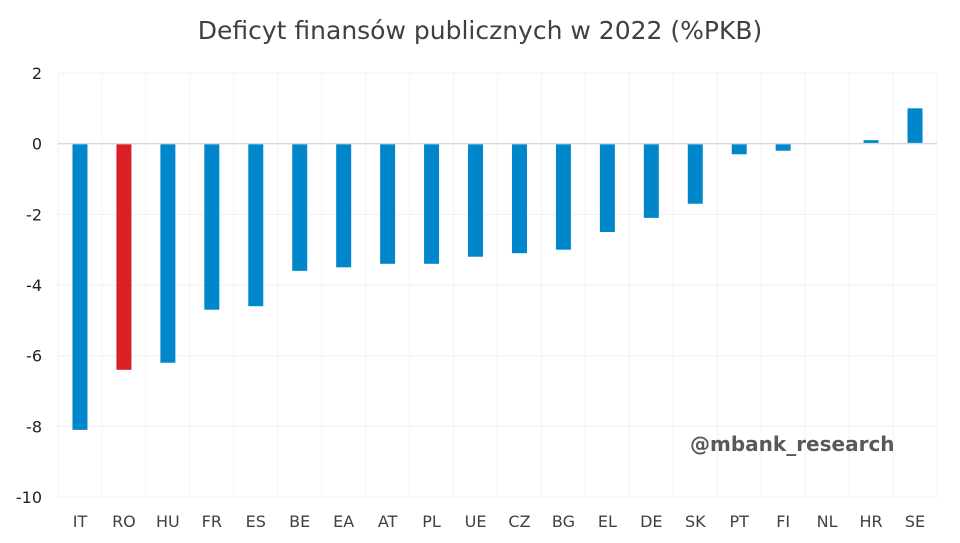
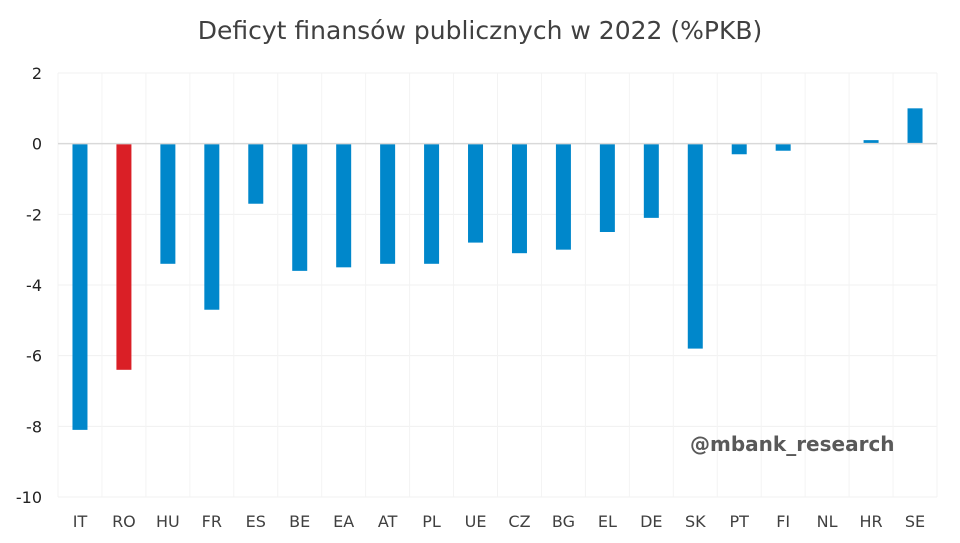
HU: -6.2 -> -3.4
ES: -4.6 -> -1.7
UE: -3.2 -> -2.8
SK: -1.7 -> -5.8
